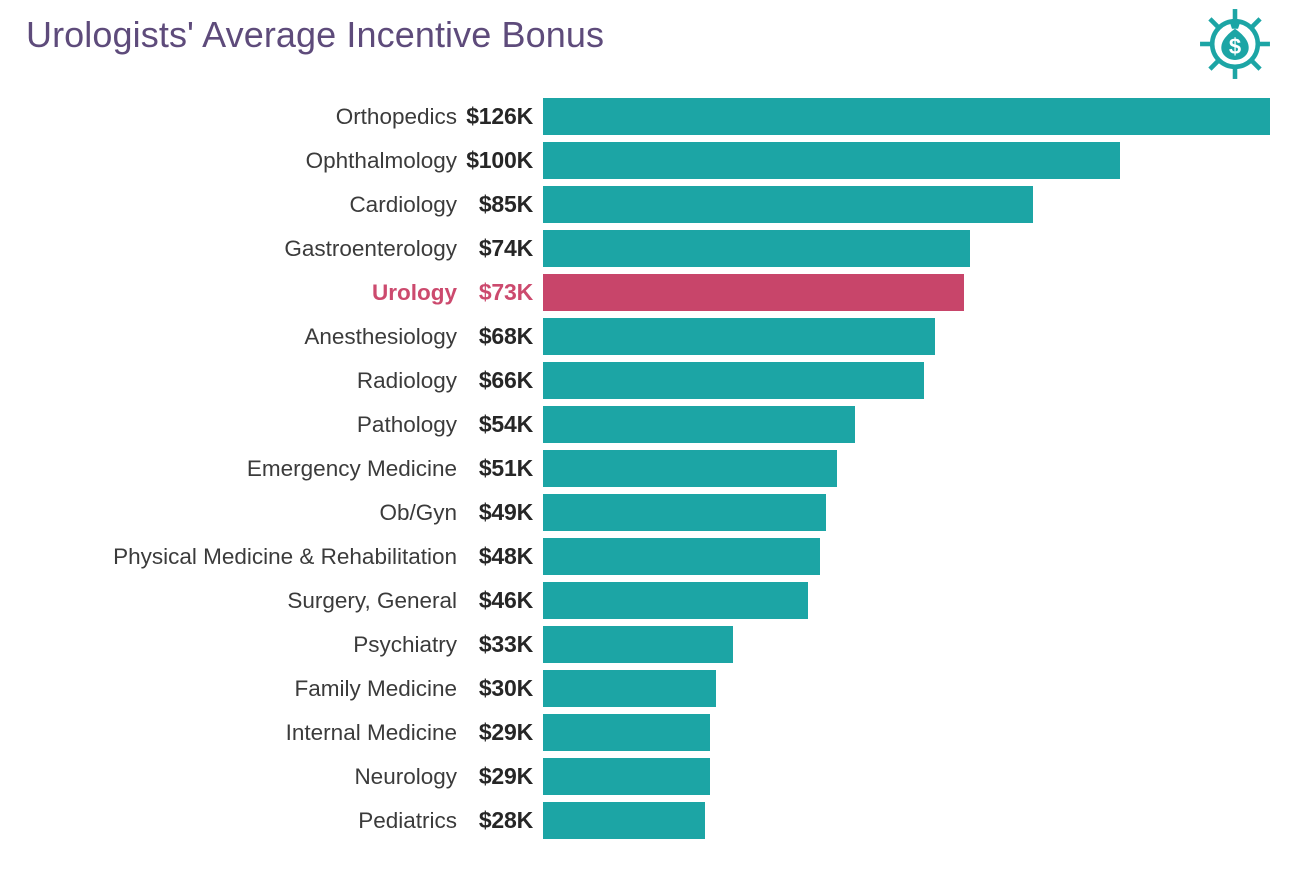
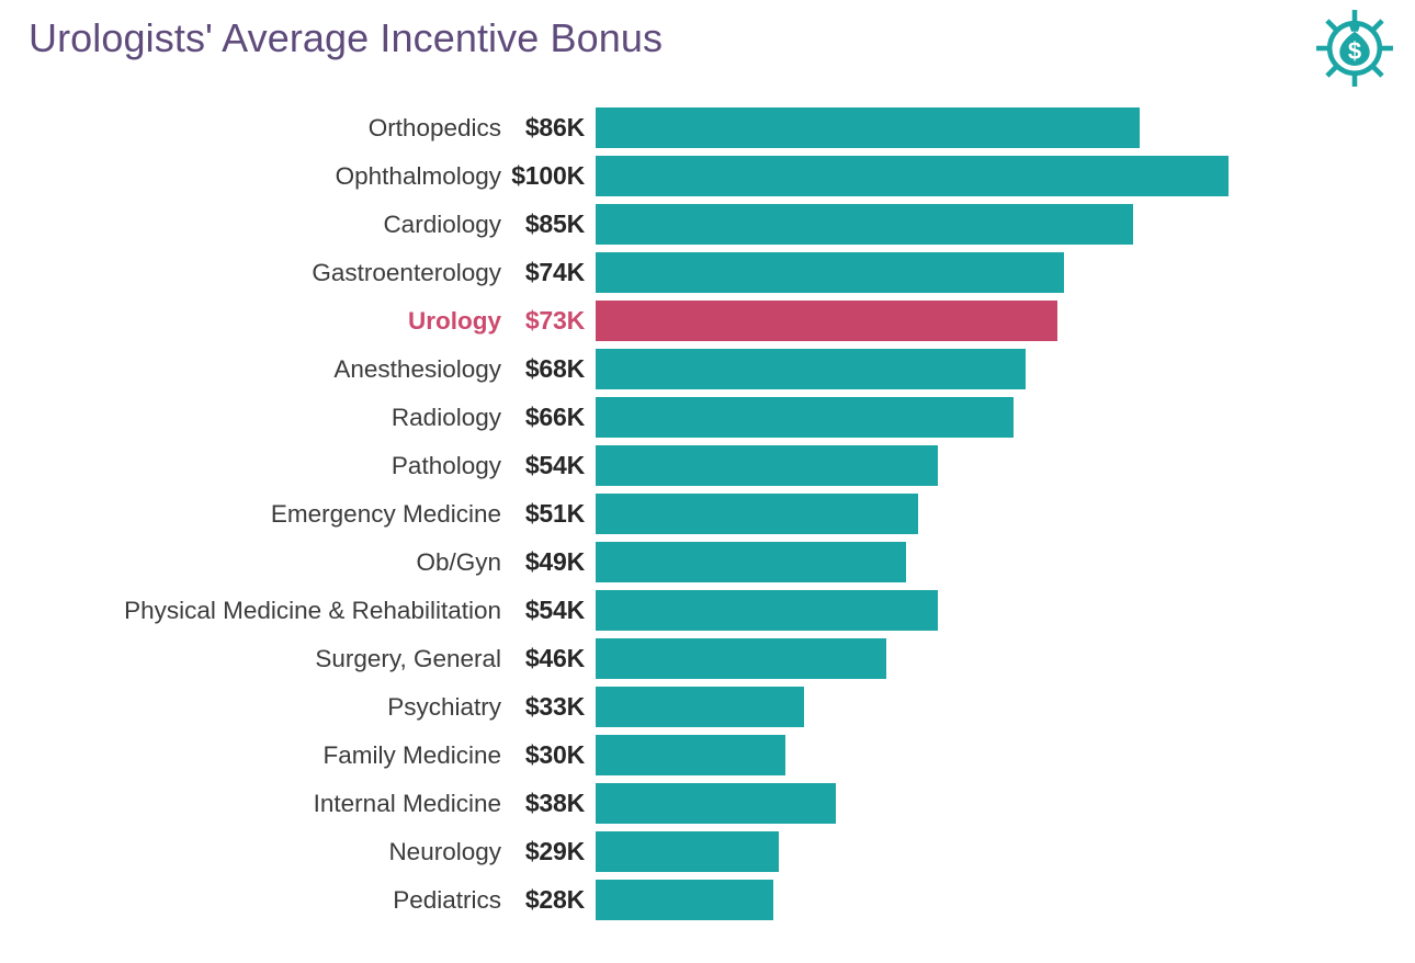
Orthopedics: $126K -> $86K
Physical Medicine & Rehabilitation: $48K -> $54K
Internal Medicine: $29K -> $38K
